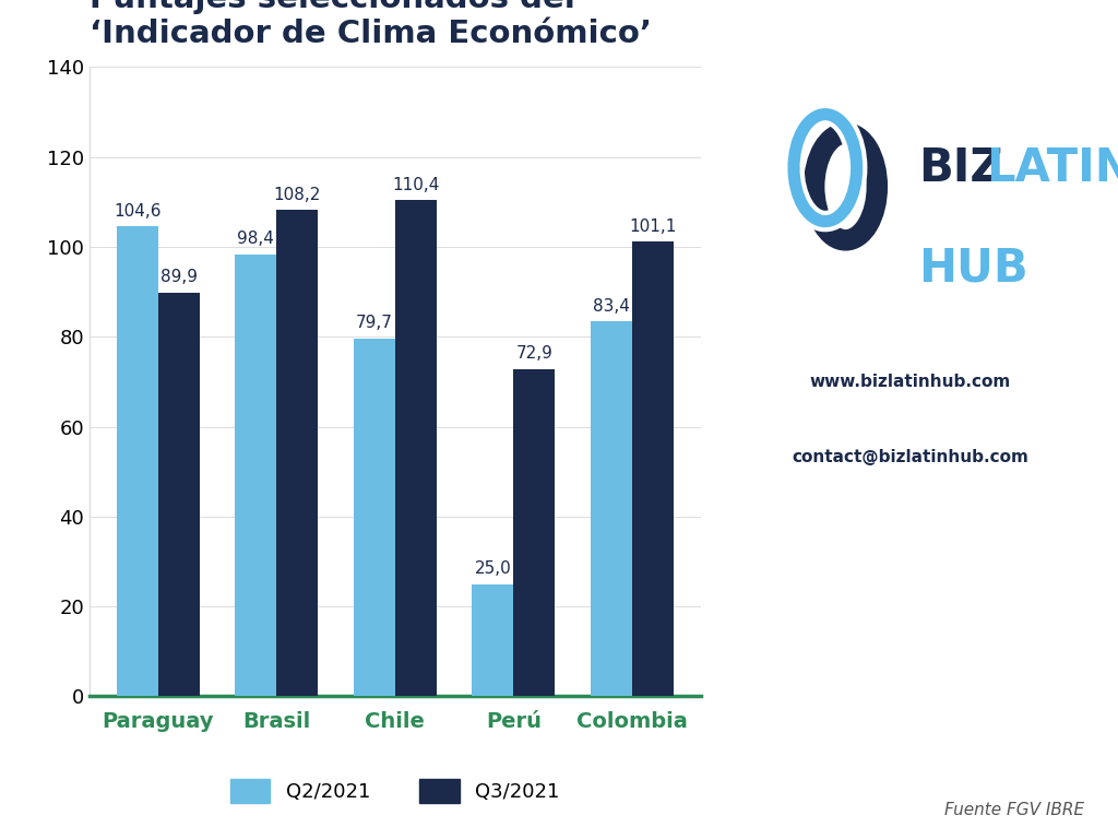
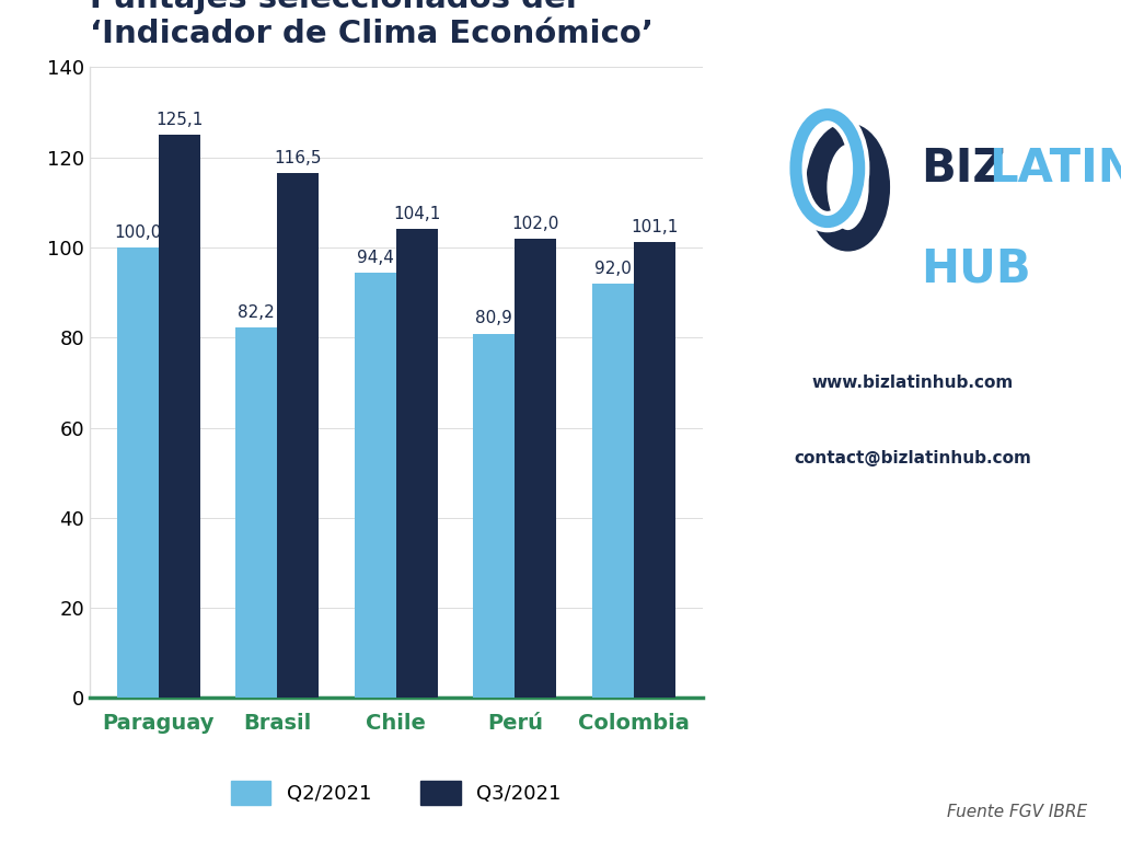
Q2/2021/Paraguay: 104,6 -> 100,0
Q3/2021/Paraguay: 89,9 -> 125,1
Q2/2021/Brasil: 98,4 -> 82,2
Q3/2021/Brasil: 108,2 -> 116,5
Q2/2021/Chile: 79,7 -> 94,4
Q3/2021/Chile: 110,4 -> 104,1
Q2/2021/Perú: 25,0 -> 80,9
Q3/2021/Perú: 72,9 -> 102,0
Q2/2021/Colombia: 83,4 -> 92,0
